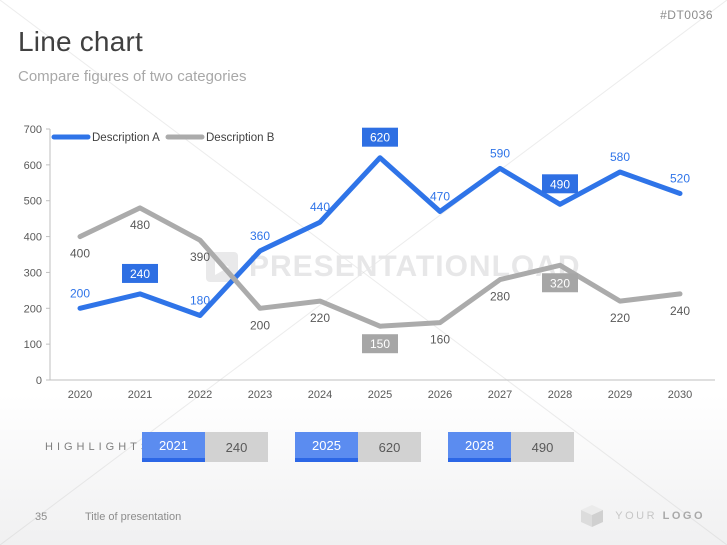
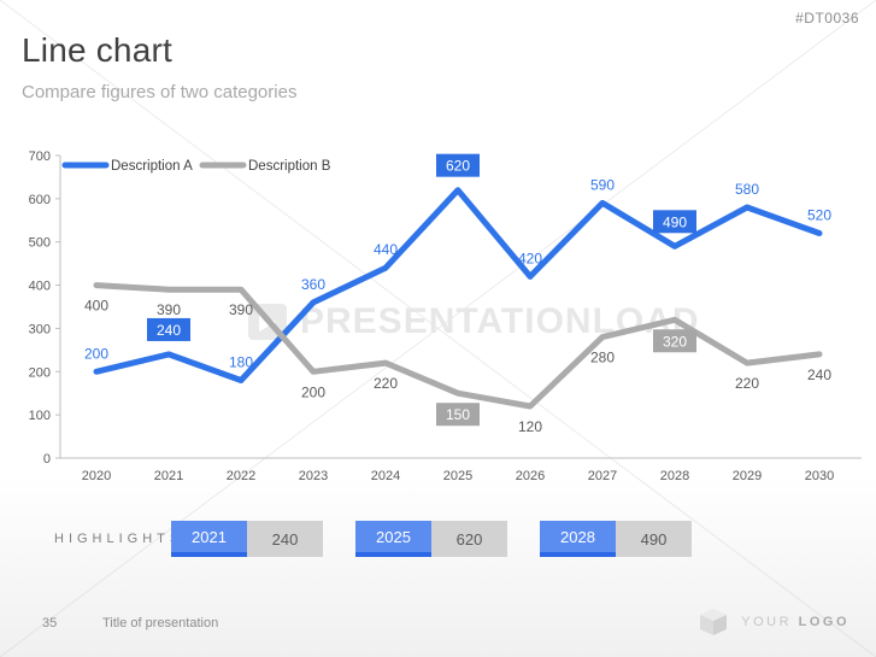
Description B/2021: 480 -> 390
Description A/2026: 470 -> 420
Description B/2026: 160 -> 120
